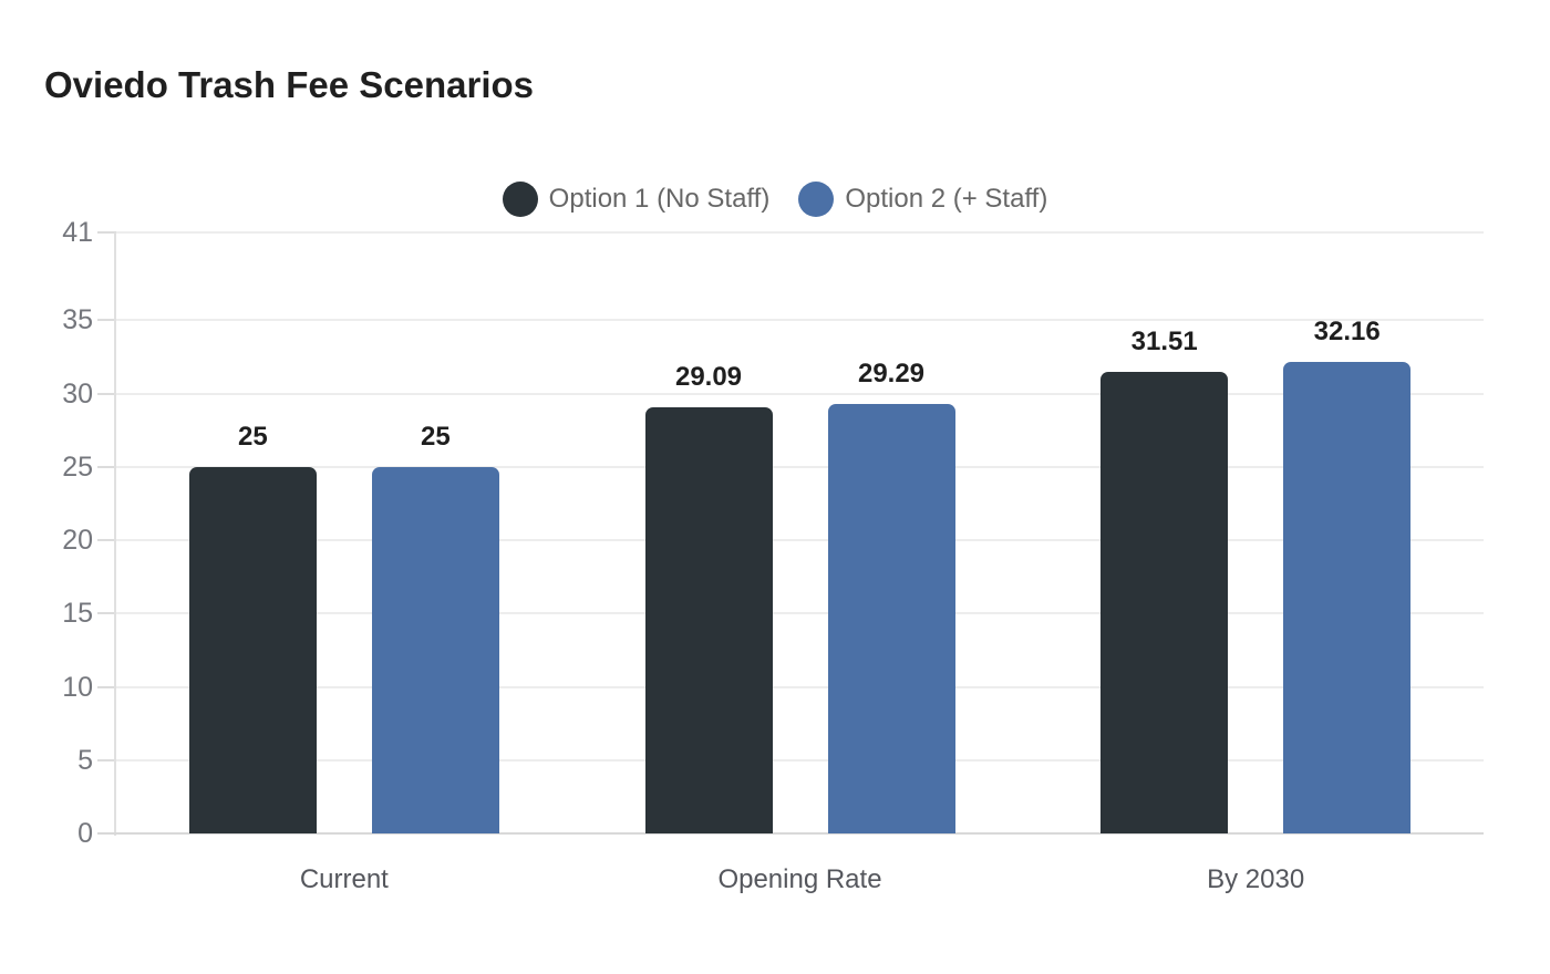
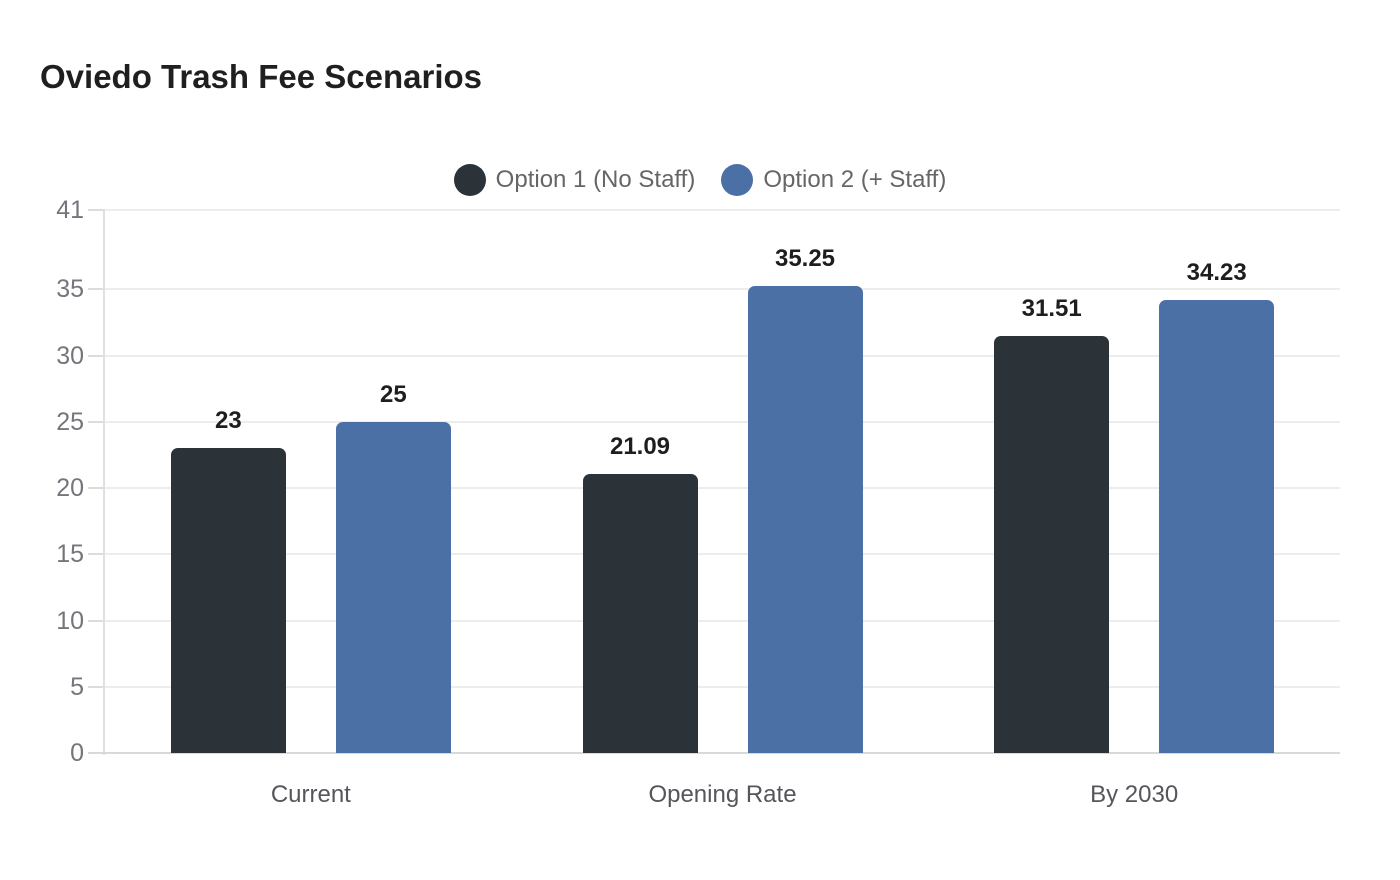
Option 1 (No Staff)/Current: 25 -> 23
Option 1 (No Staff)/Opening Rate: 29.09 -> 21.09
Option 2 (+ Staff)/Opening Rate: 29.29 -> 35.25
Option 2 (+ Staff)/By 2030: 32.16 -> 34.23
